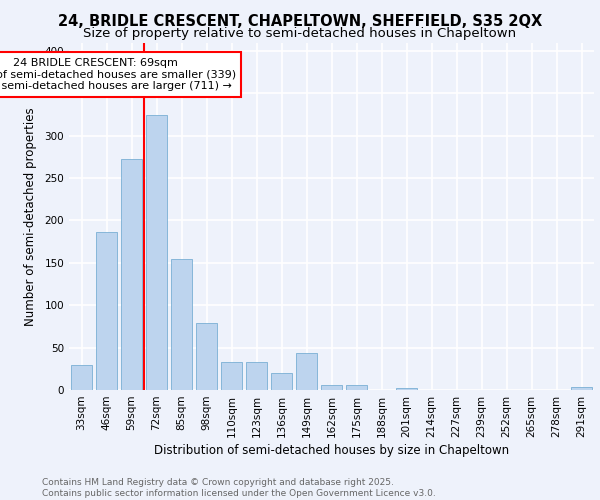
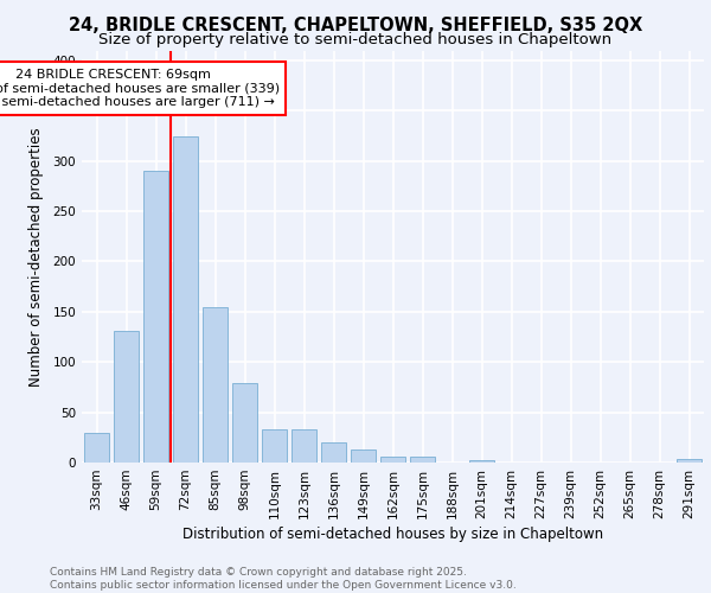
46sqm: 186 -> 131
59sqm: 272 -> 290
149sqm: 44 -> 13
